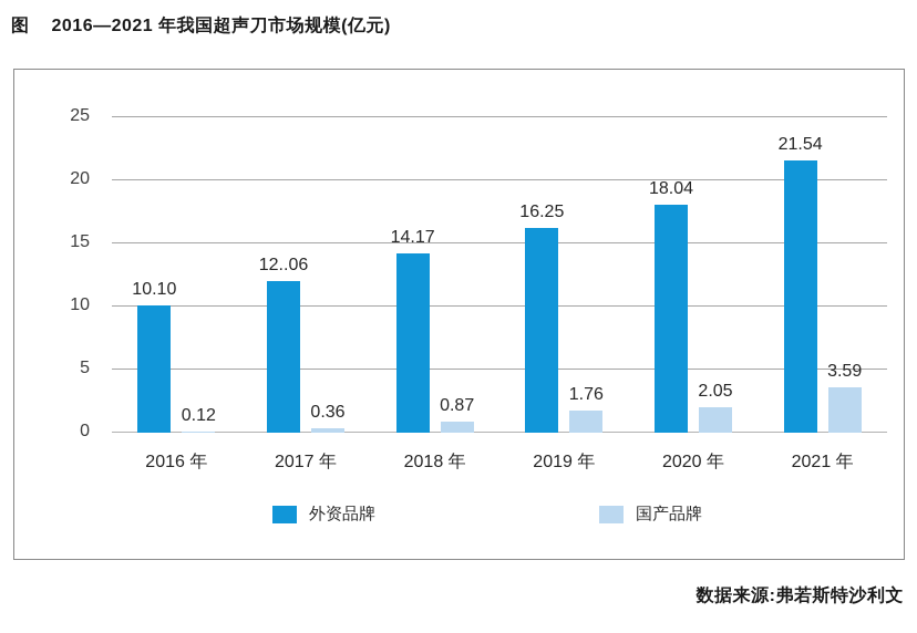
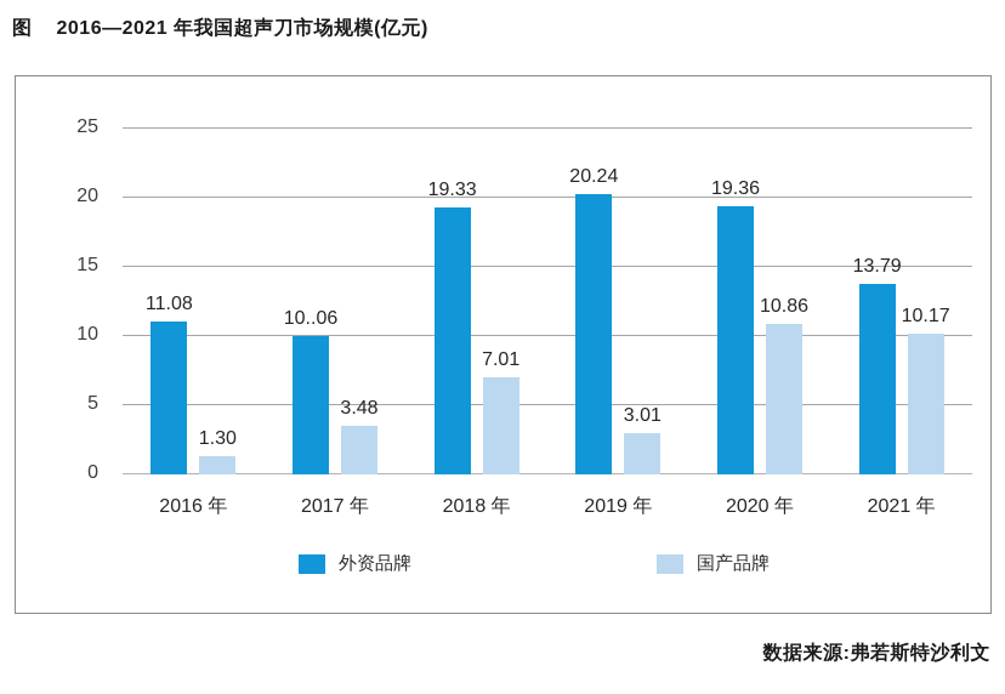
外资品牌/2016 年: 10.10 -> 11.08
国产品牌/2016 年: 0.12 -> 1.30
外资品牌/2017 年: 12 -> 10
国产品牌/2017 年: 0.36 -> 3.48
外资品牌/2018 年: 14.17 -> 19.33
国产品牌/2018 年: 0.87 -> 7.01
外资品牌/2019 年: 16.25 -> 20.24
国产品牌/2019 年: 1.76 -> 3.01
外资品牌/2020 年: 18.04 -> 19.36
国产品牌/2020 年: 2.05 -> 10.86
外资品牌/2021 年: 21.54 -> 13.79
国产品牌/2021 年: 3.59 -> 10.17
